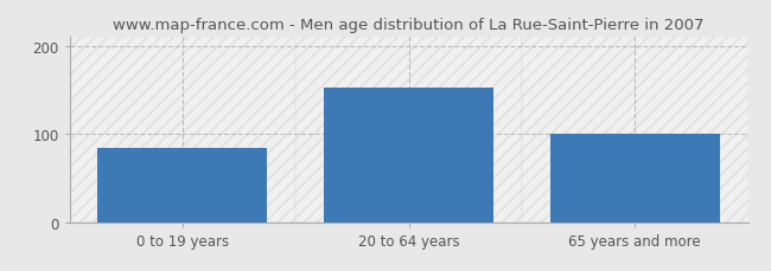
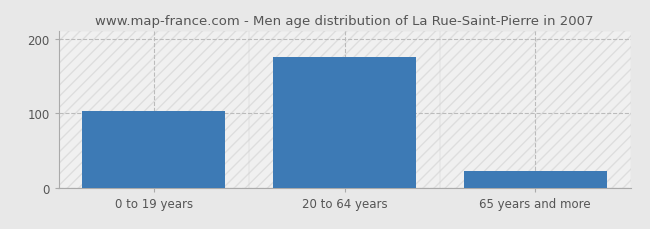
0 to 19 years: 84 -> 103
20 to 64 years: 152 -> 175
65 years and more: 100 -> 22
